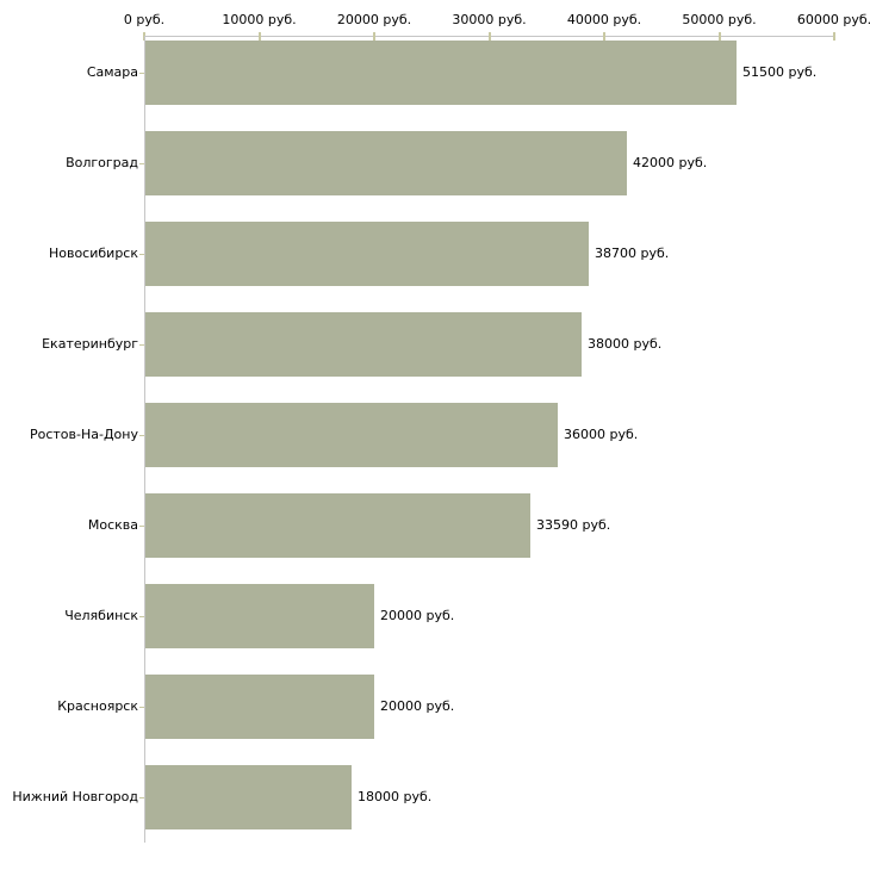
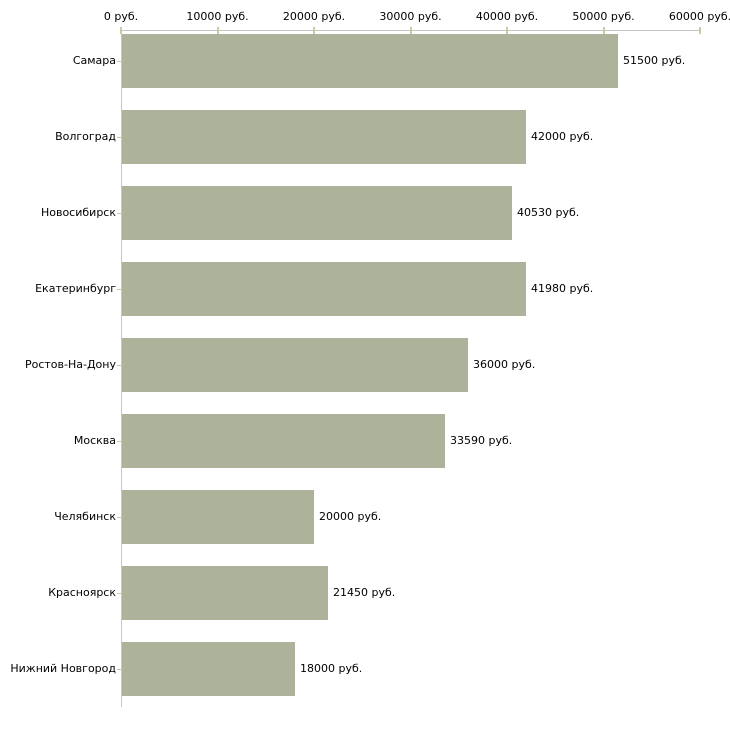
Новосибирск: 38700 -> 40530
Екатеринбург: 38000 -> 41980
Красноярск: 20000 -> 21450
